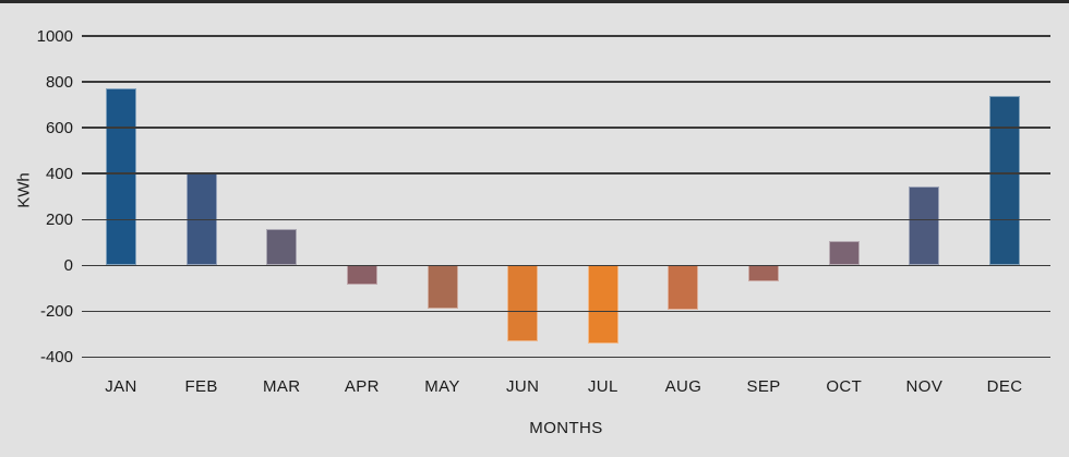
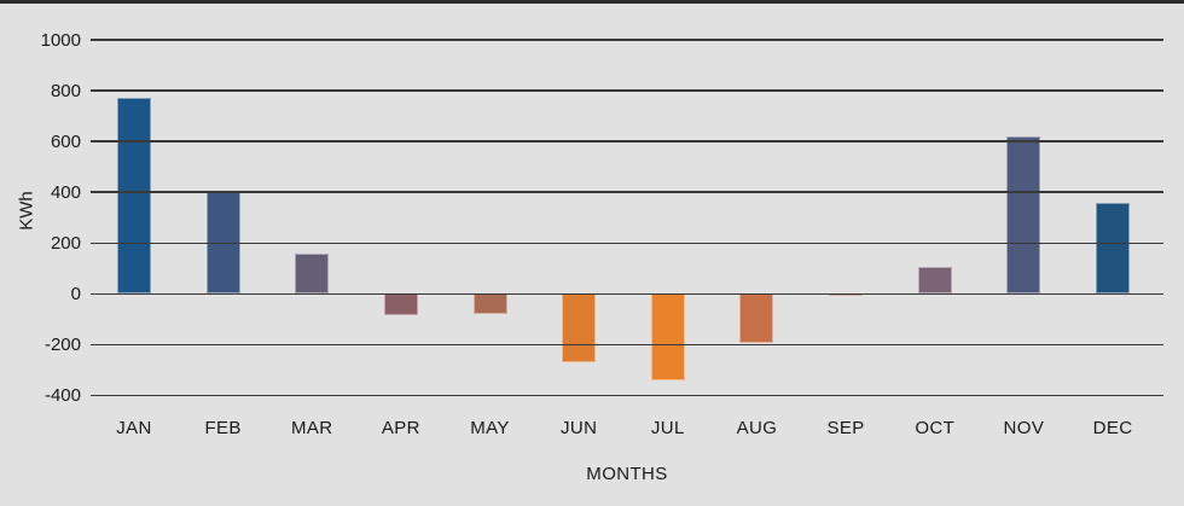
MAY: -190 -> -80
JUN: -330 -> -270
SEP: -70 -> -10
NOV: 340 -> 620
DEC: 740 -> 360
